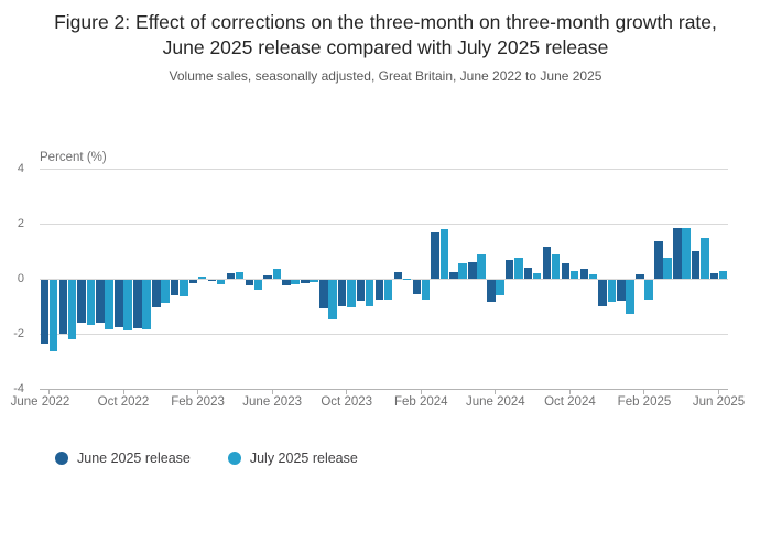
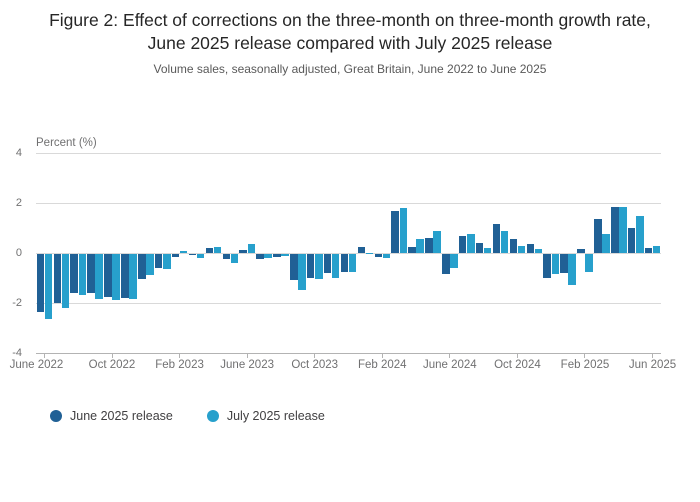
June 2025 release/Feb 2024: -0.5 -> -0.1
July 2025 release/Feb 2024: -0.7 -> -0.2
